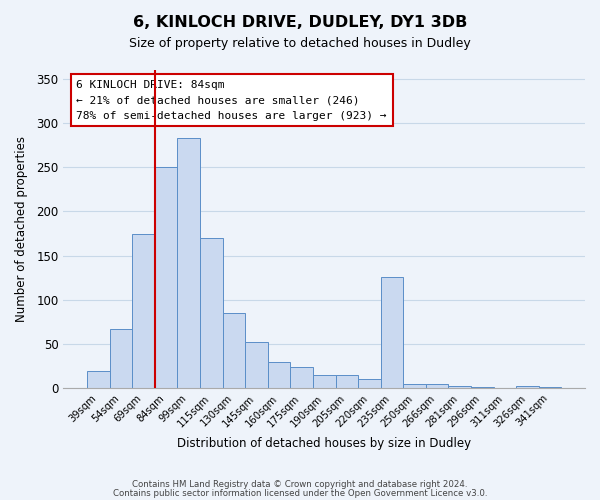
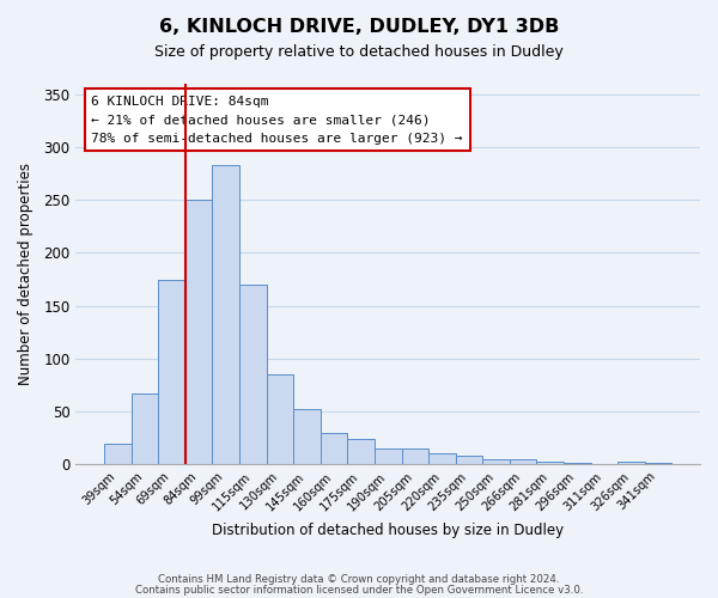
235sqm: 126 -> 8
